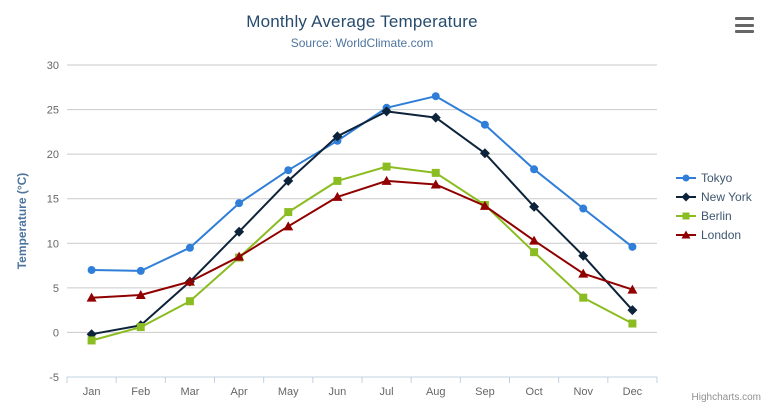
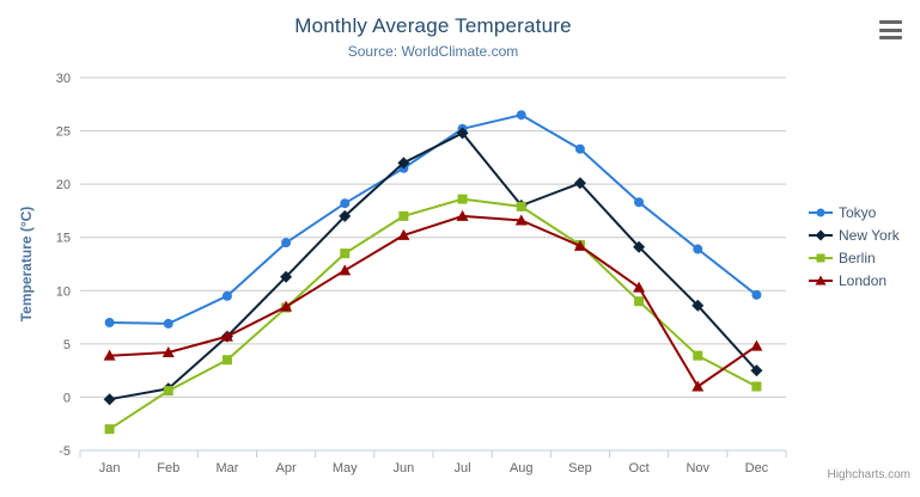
Berlin/Jan: -1 -> -3
New York/Aug: 24 -> 18
London/Nov: 7 -> 1
